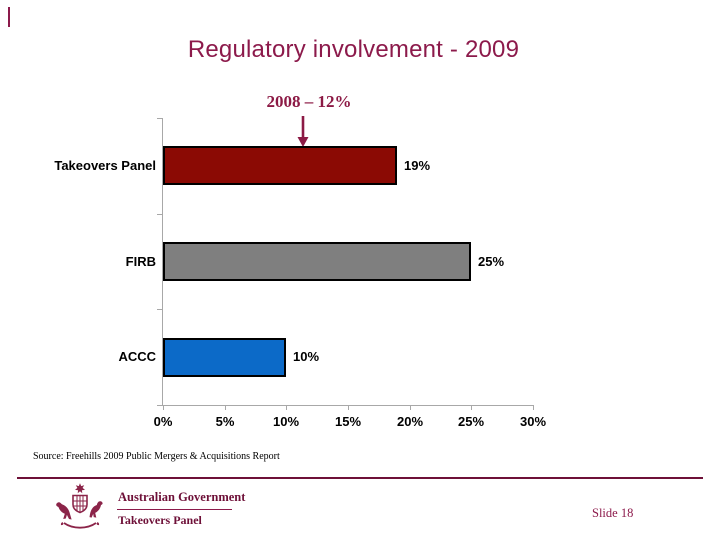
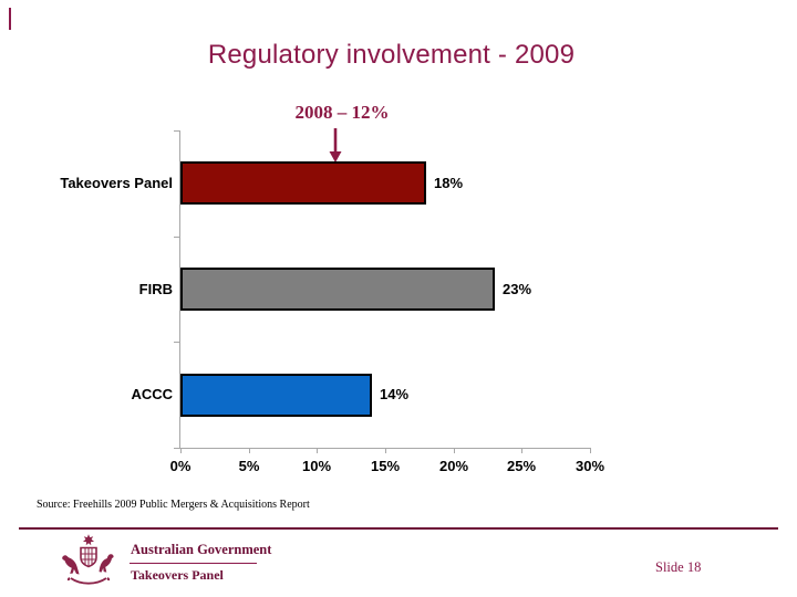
Takeovers Panel: 19% -> 18%
FIRB: 25% -> 23%
ACCC: 10% -> 14%
